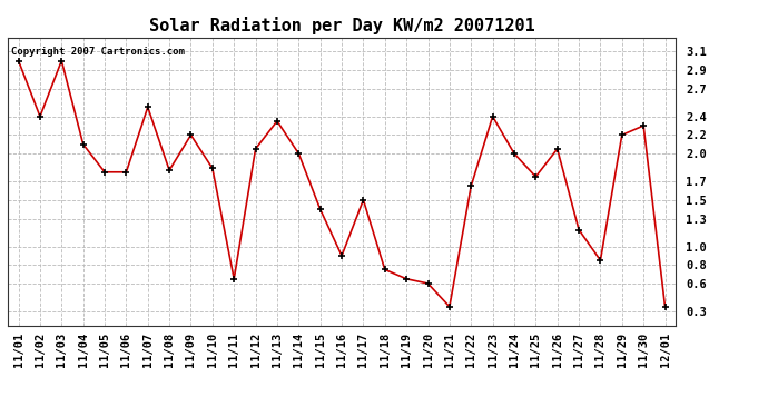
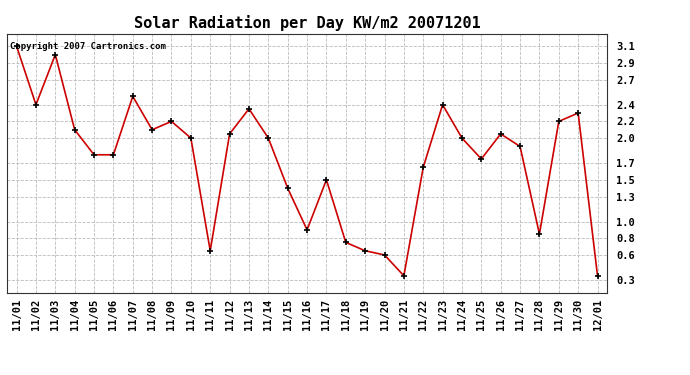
11/01: 3.00 -> 3.10
11/08: 1.82 -> 2.10
11/10: 1.84 -> 2.00
11/27: 1.18 -> 1.90
